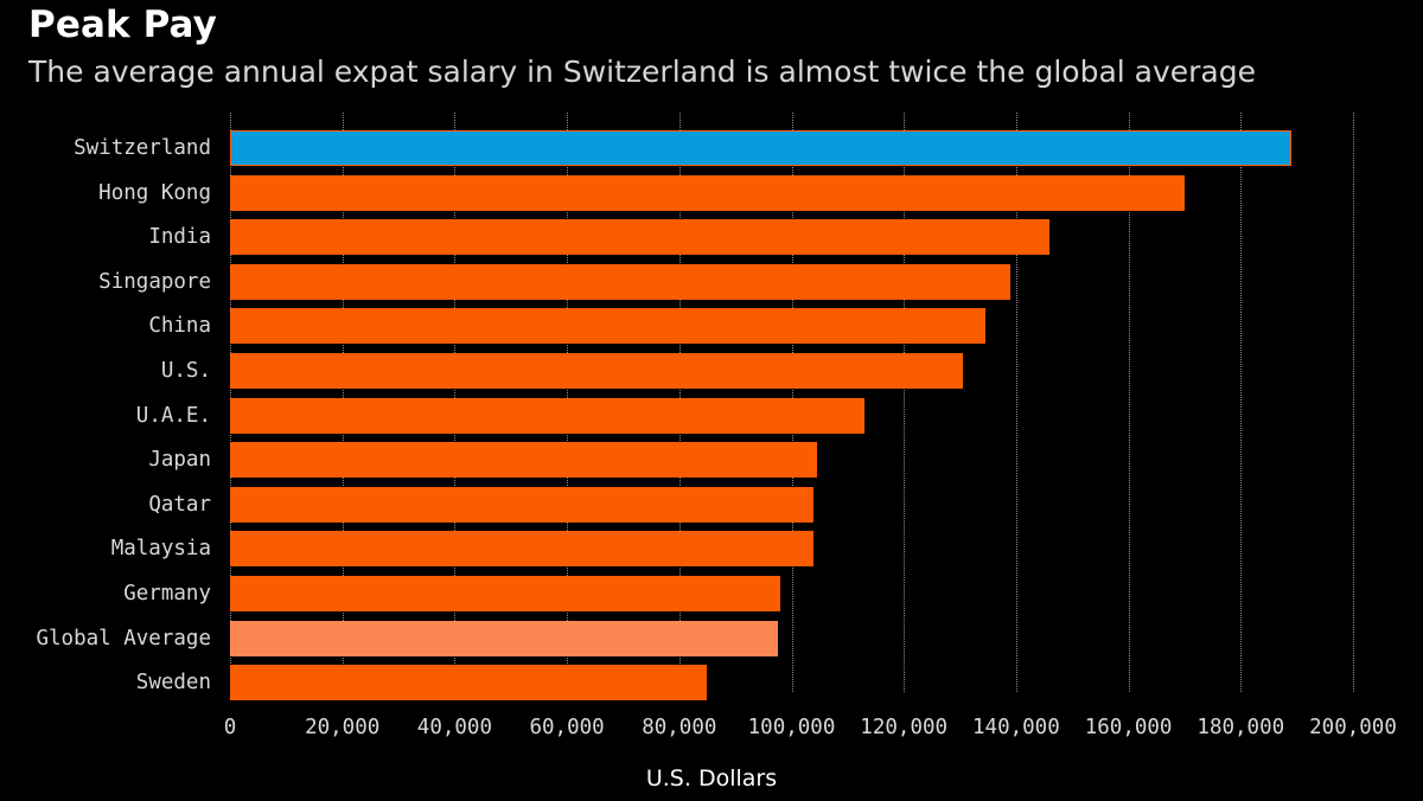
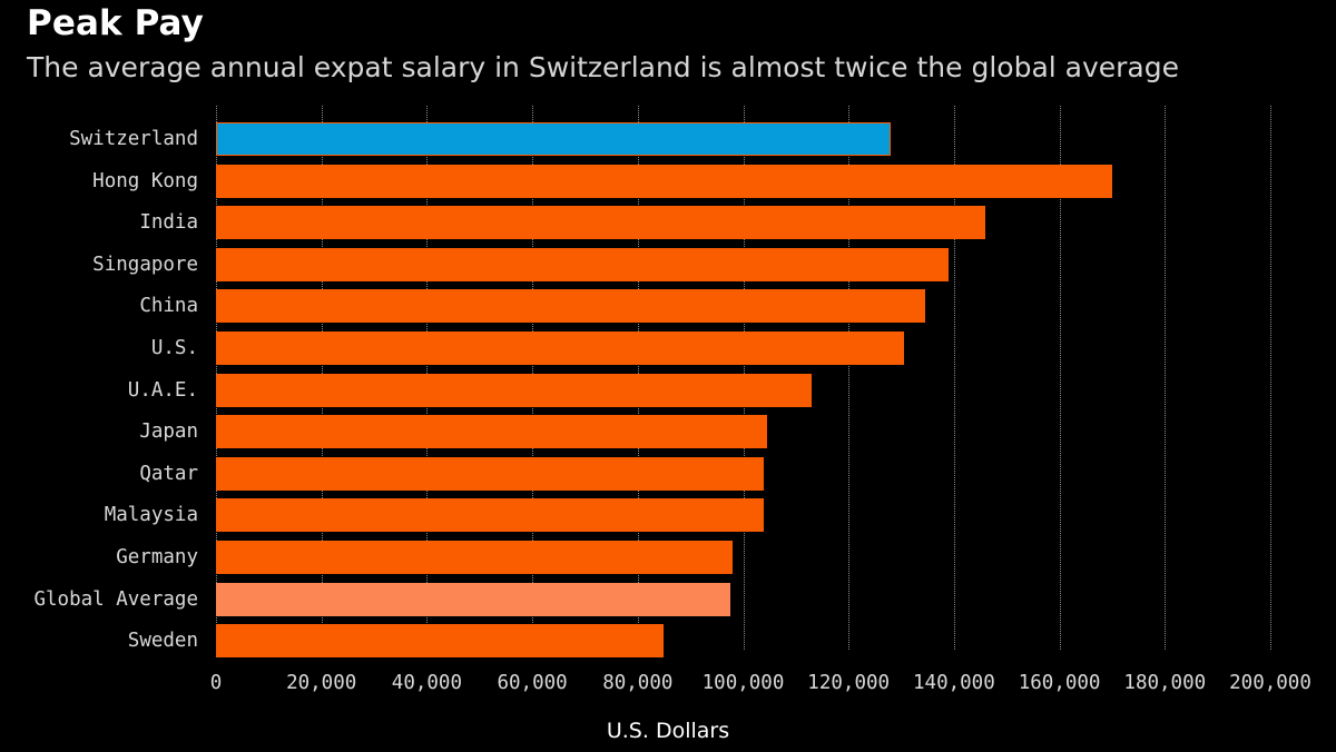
Switzerland: 189000 -> 128000
